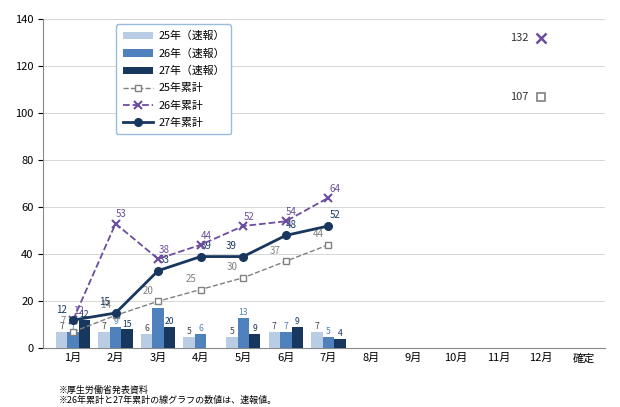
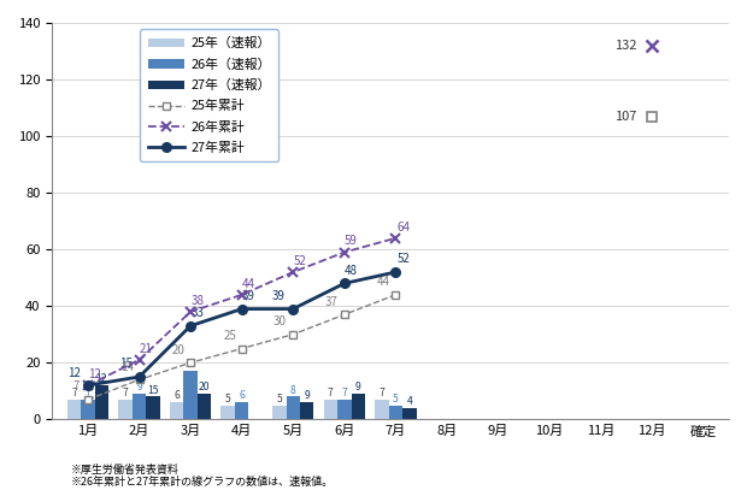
26年累計/2月: 53 -> 21
26年（速報）/5月: 13 -> 8
26年累計/6月: 54 -> 59
